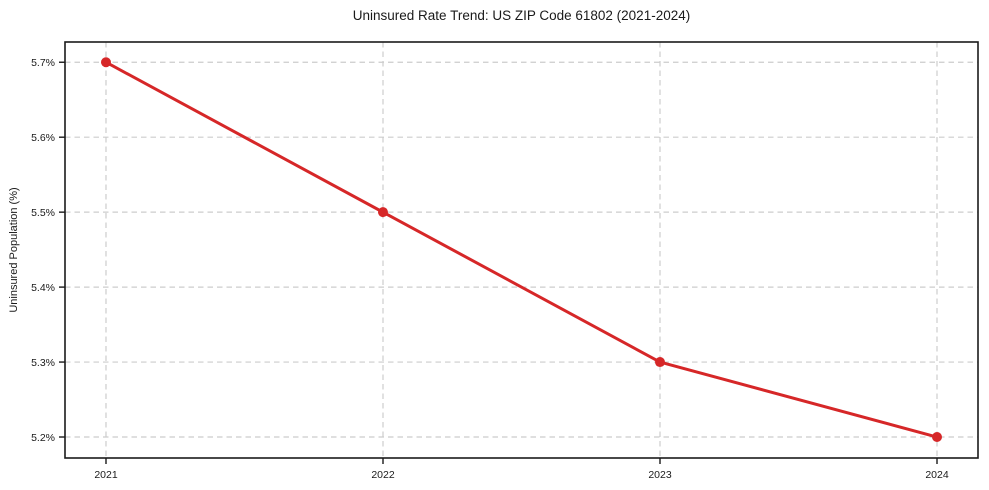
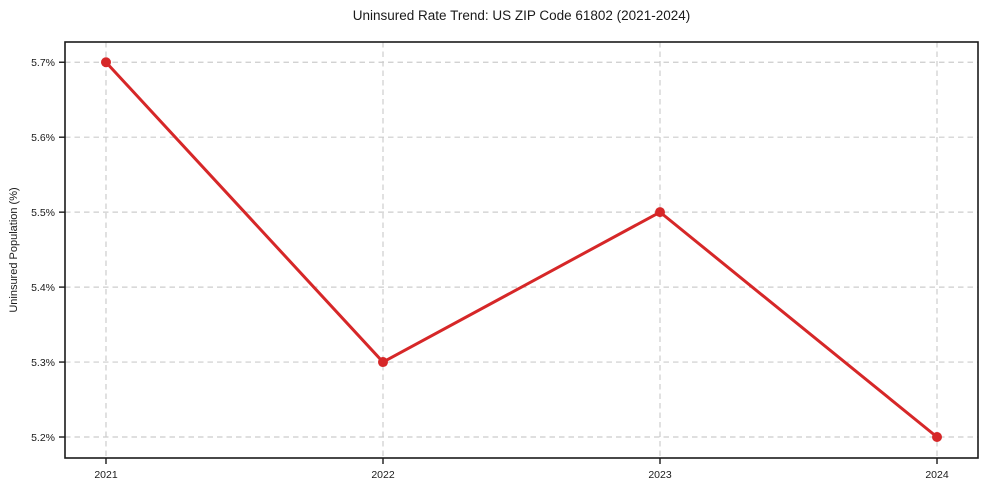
2022: 5.5% -> 5.3%
2023: 5.3% -> 5.5%
